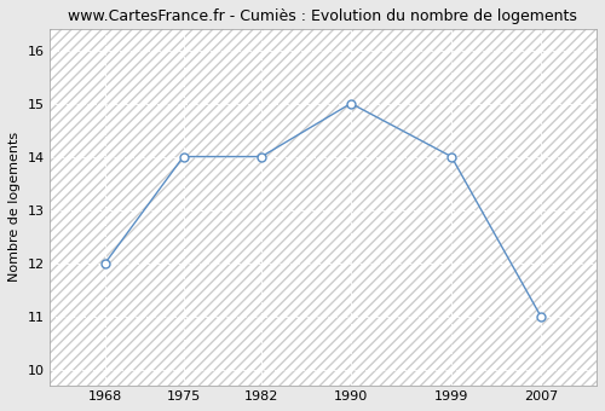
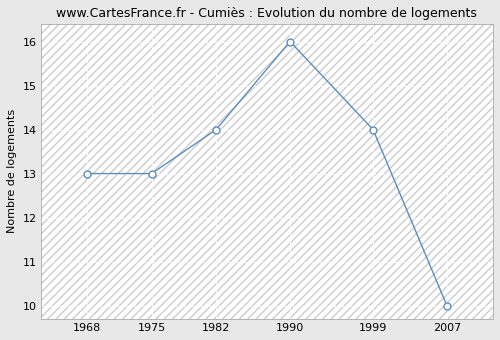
1968: 12 -> 13
1975: 14 -> 13
1990: 15 -> 16
2007: 11 -> 10
